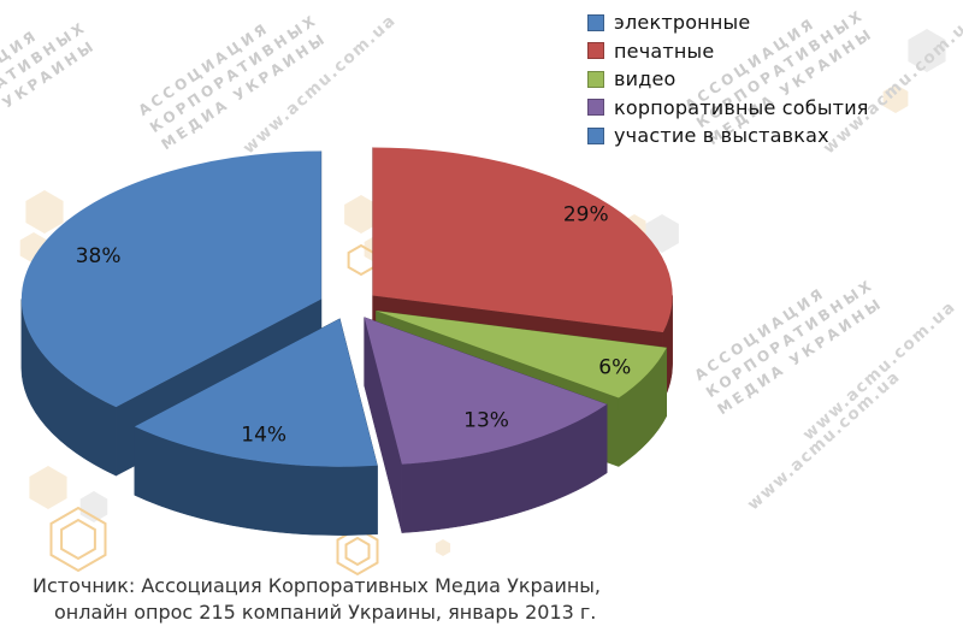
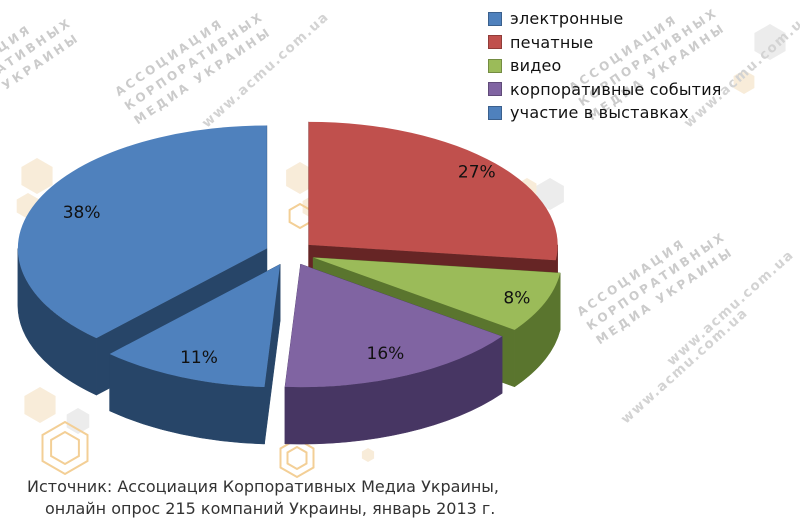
печатные: 29% -> 27%
видео: 6% -> 8%
корпоративные события: 13% -> 16%
участие в выставках: 14% -> 11%
